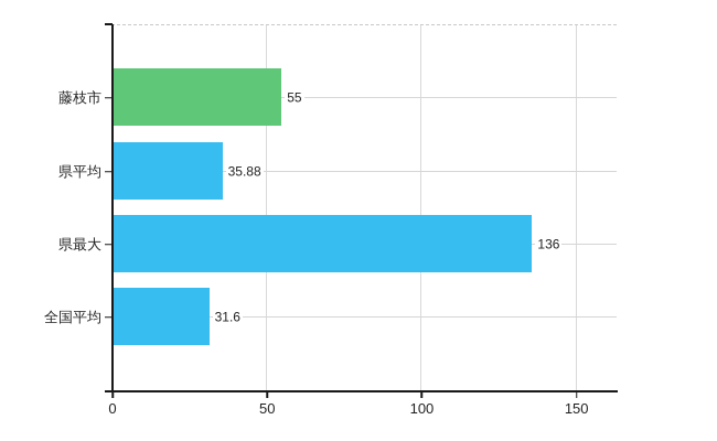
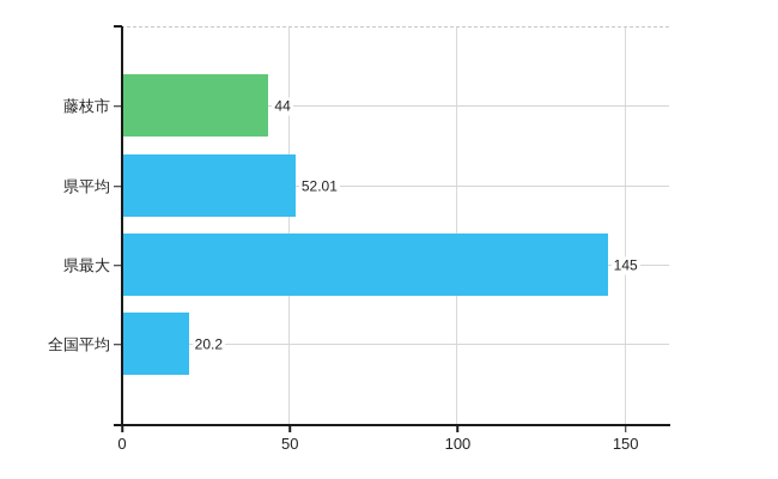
藤枝市: 55 -> 44
県平均: 35.88 -> 52.01
県最大: 136 -> 145
全国平均: 31.6 -> 20.2
